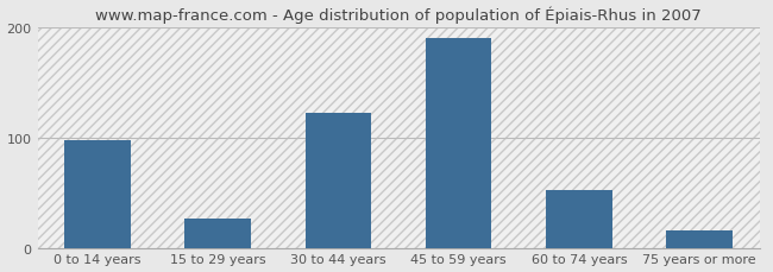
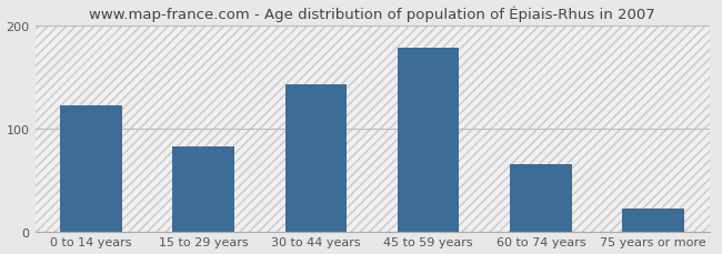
0 to 14 years: 98 -> 122
15 to 29 years: 26 -> 82
30 to 44 years: 122 -> 143
45 to 59 years: 190 -> 178
60 to 74 years: 52 -> 65
75 years or more: 16 -> 22
